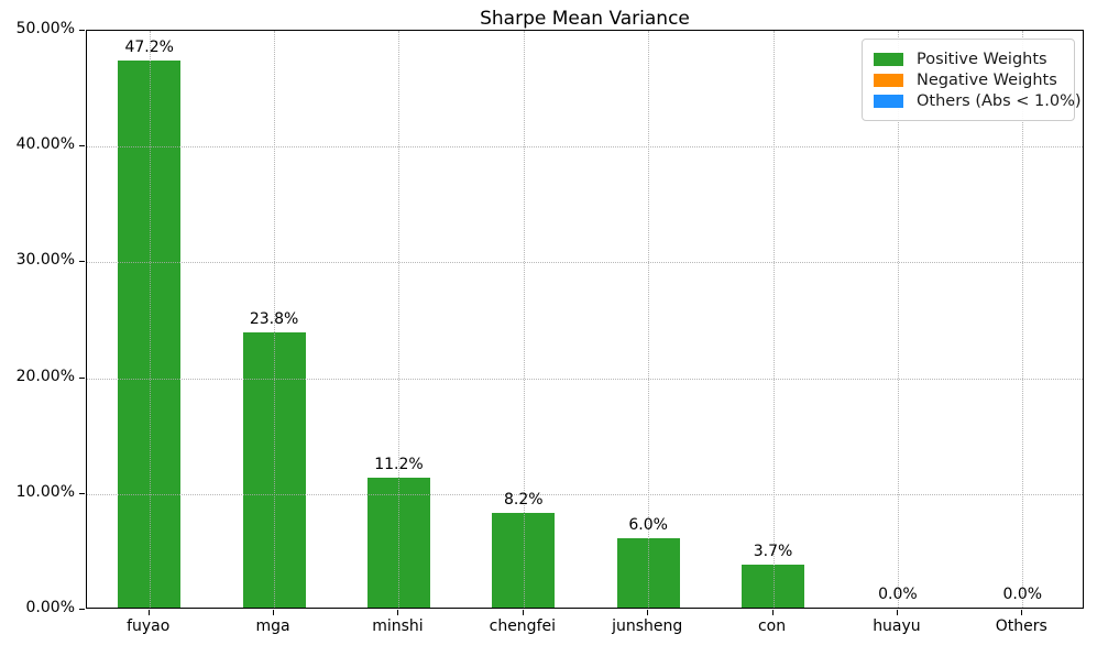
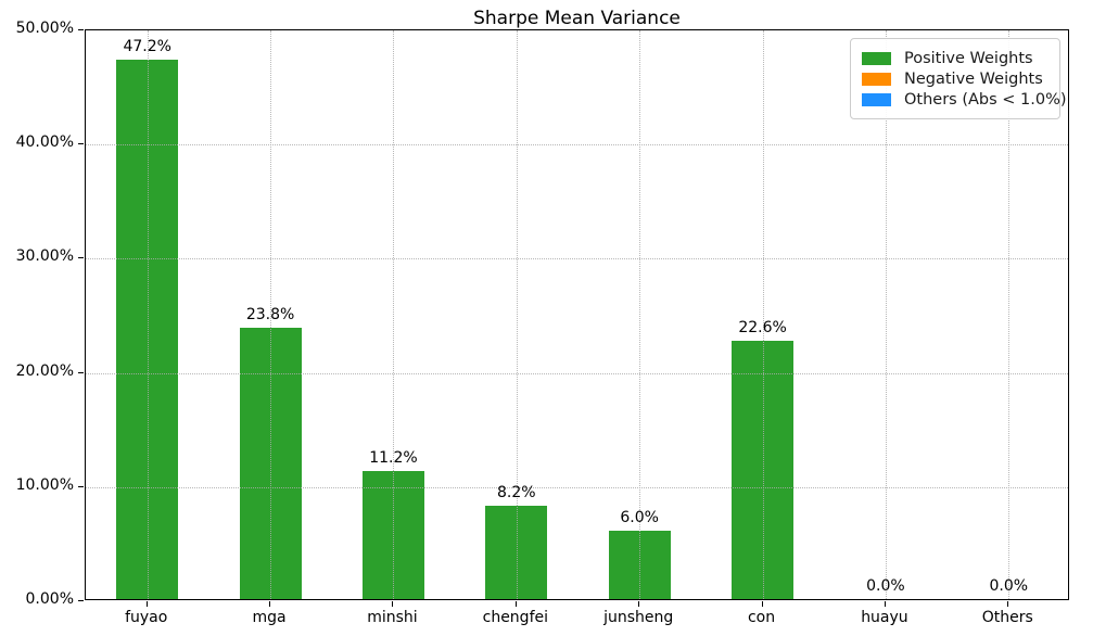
con: 3.7% -> 22.6%
